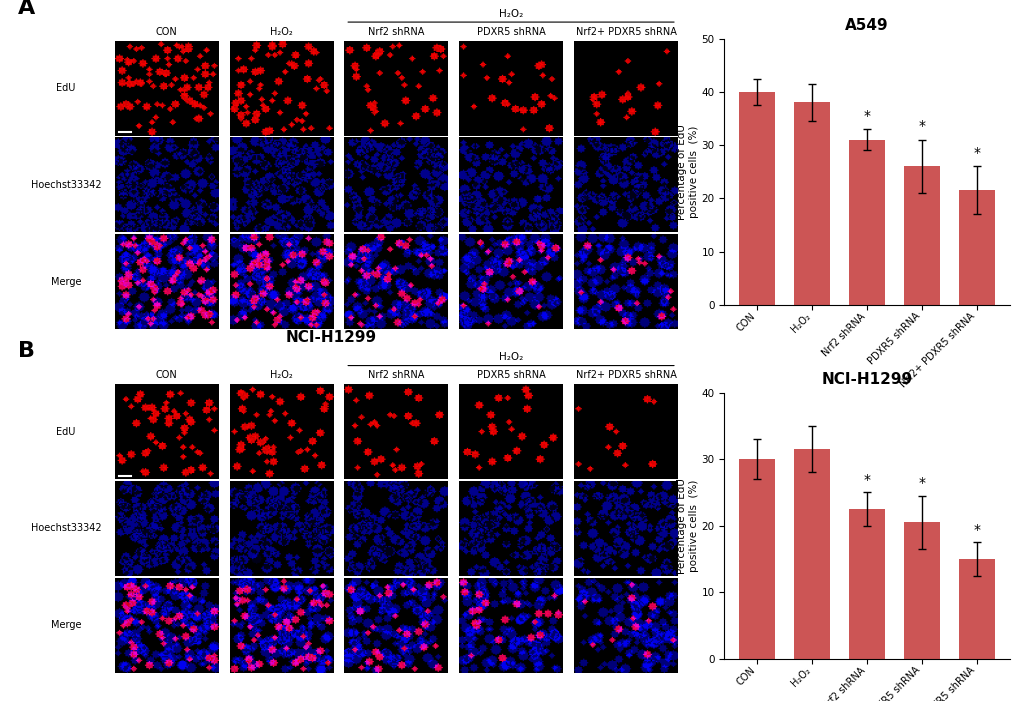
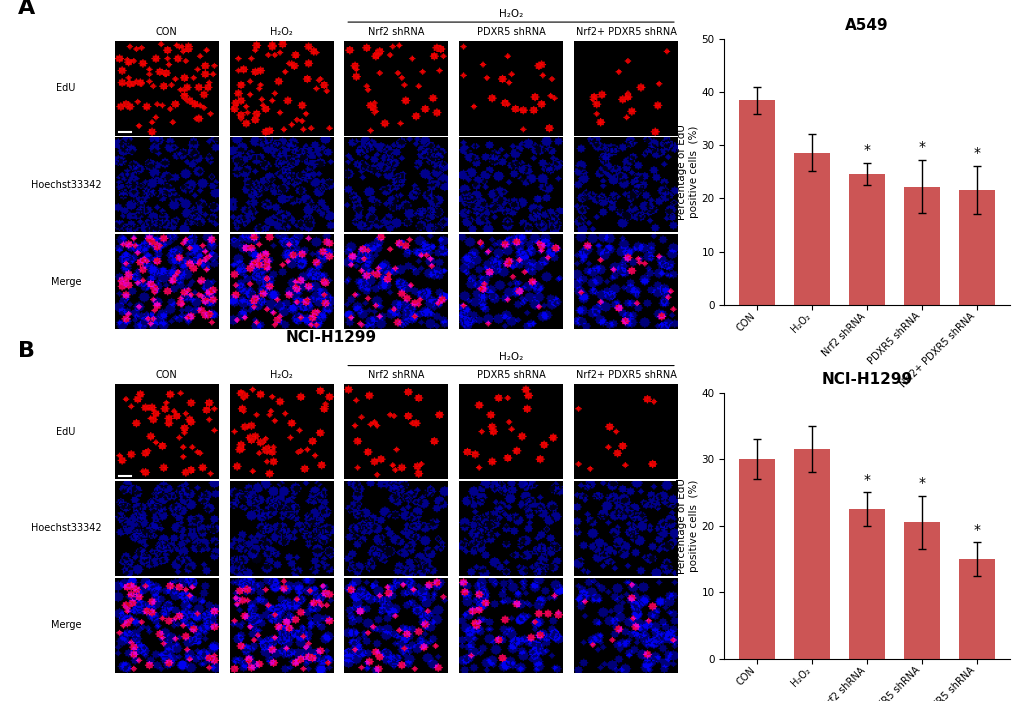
A549/CON: 40.0 -> 38.4
A549/H₂O₂: 38.0 -> 28.6
A549/Nrf2 shRNA: 31.0 -> 24.6
A549/PDXR5 shRNA: 26.0 -> 22.2
